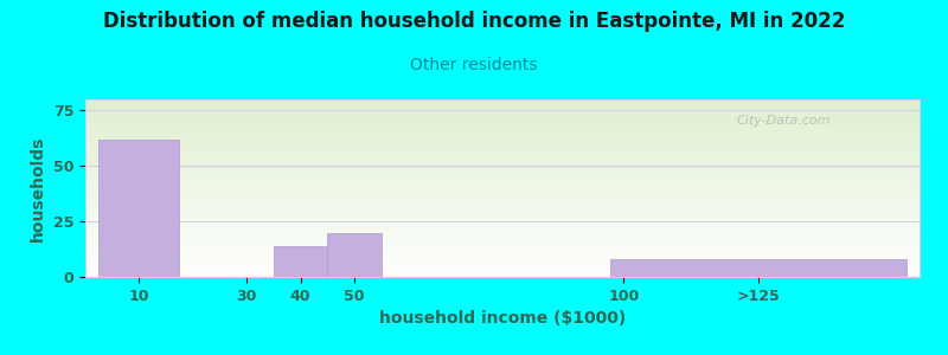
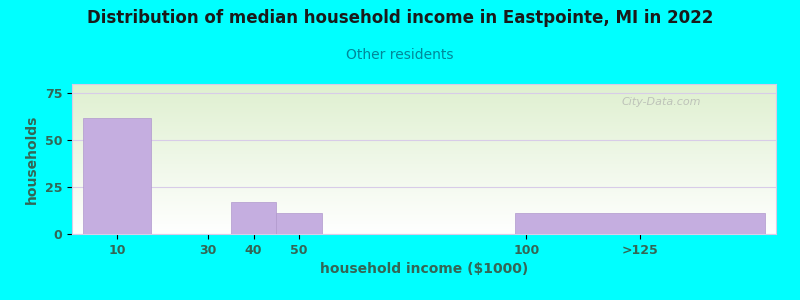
40: 14 -> 17
50: 20 -> 11
>125: 8 -> 11
